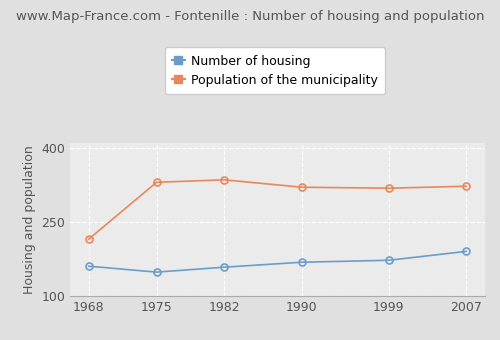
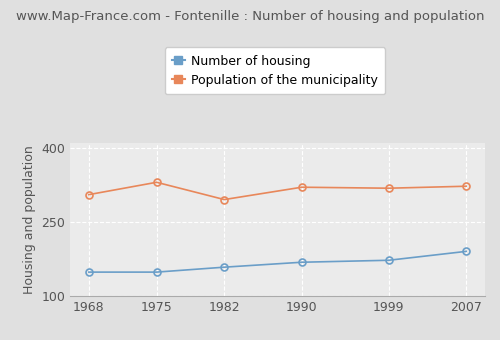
Number of housing/1968: 160 -> 148
Population of the municipality/1968: 215 -> 305
Population of the municipality/1982: 335 -> 295
